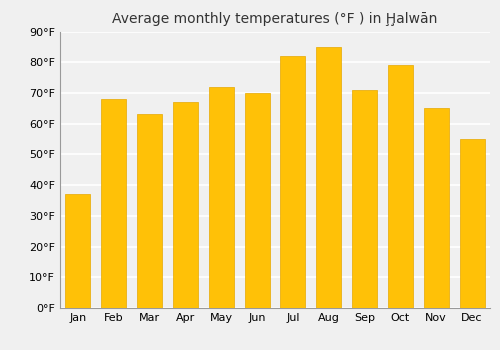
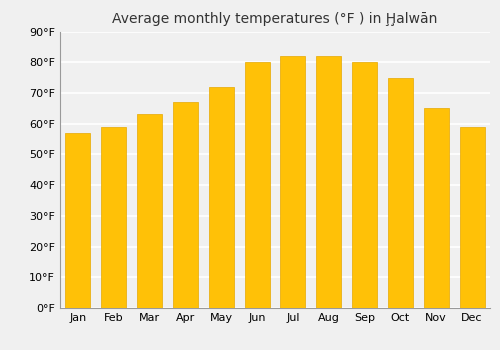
Jan: 37°F -> 57°F
Feb: 68°F -> 59°F
Jun: 70°F -> 80°F
Aug: 85°F -> 82°F
Sep: 71°F -> 80°F
Oct: 79°F -> 75°F
Dec: 55°F -> 59°F
